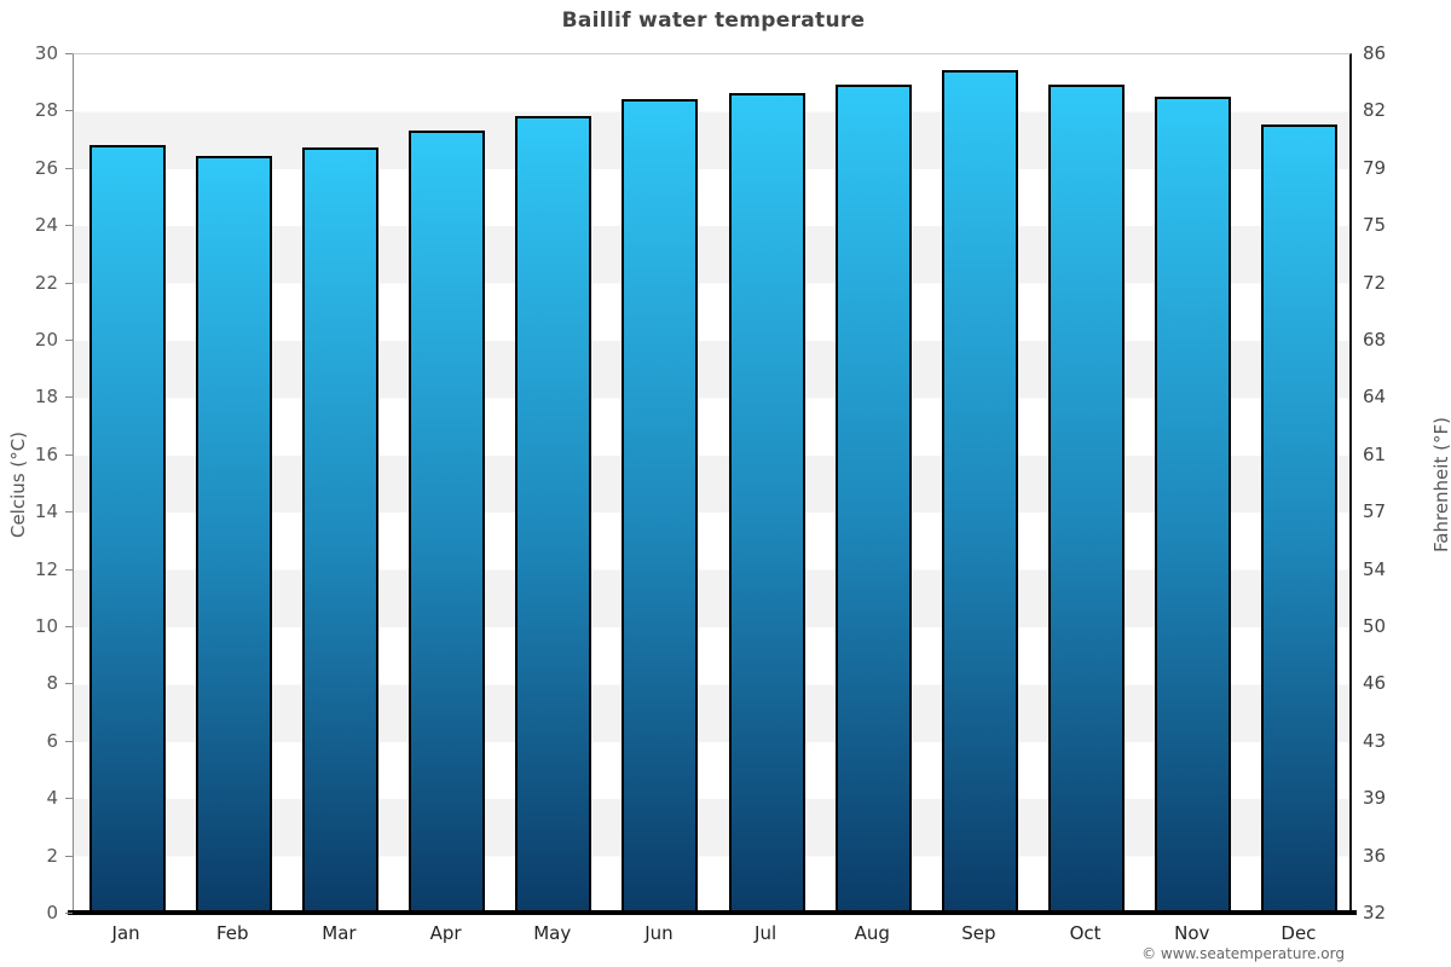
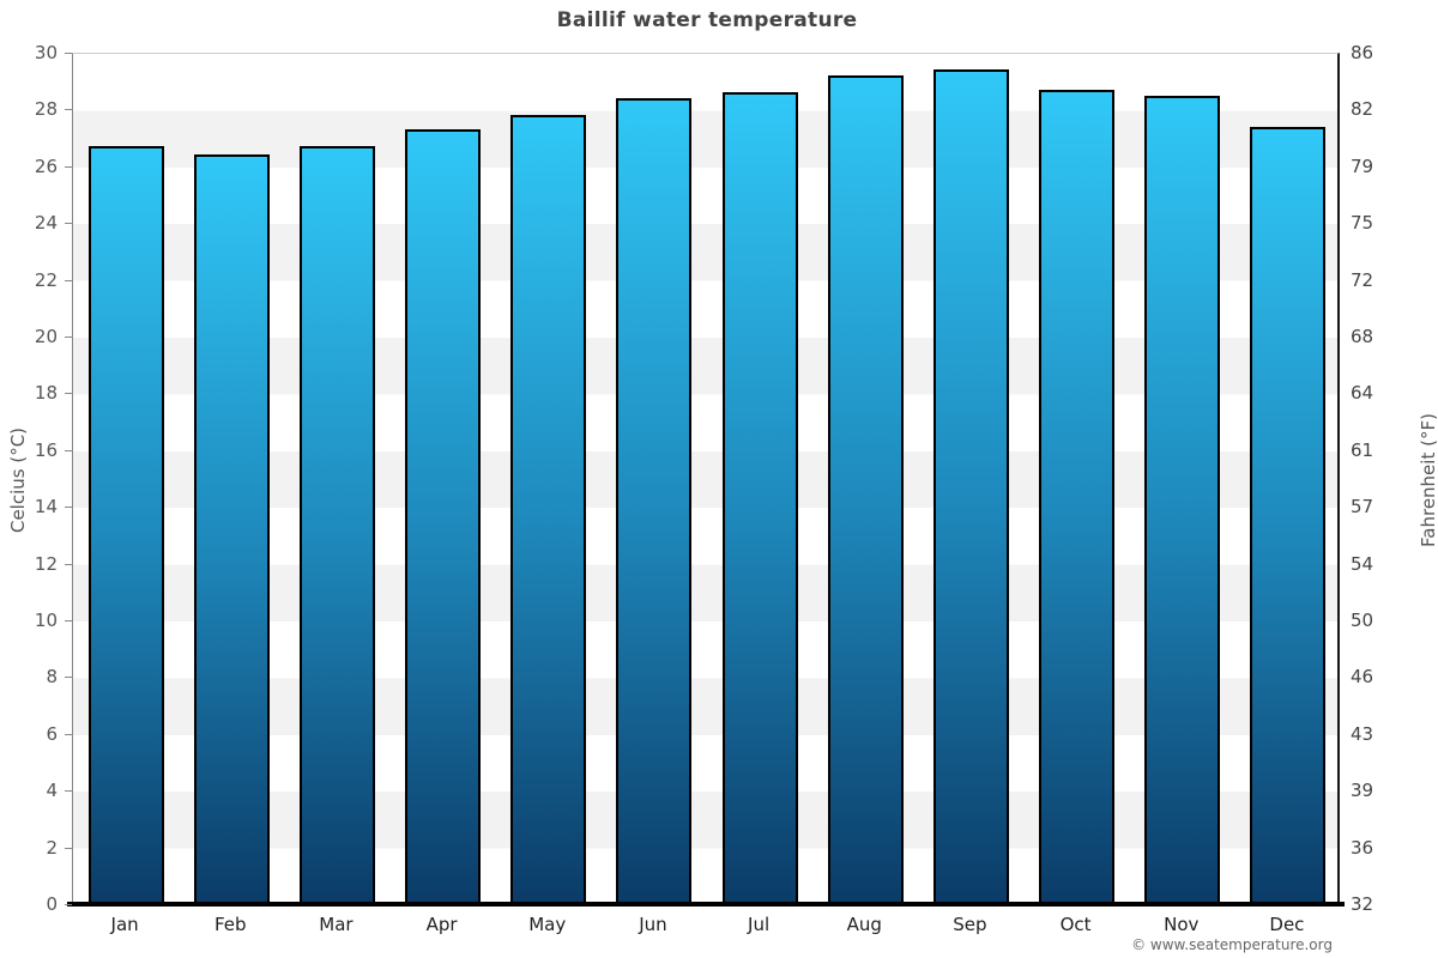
Jan: 26.8 -> 26.7
Aug: 28.9 -> 29.2
Oct: 28.9 -> 28.7
Dec: 27.5 -> 27.4
